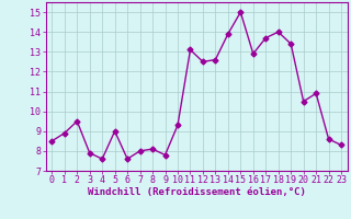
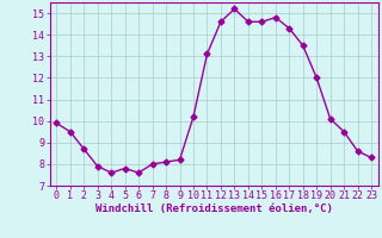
0: 8.5 -> 9.9
1: 8.9 -> 9.5
2: 9.5 -> 8.7
5: 9.0 -> 7.8
9: 7.8 -> 8.2
10: 9.3 -> 10.2
12: 12.5 -> 14.6
13: 12.6 -> 15.2
14: 13.9 -> 14.6
15: 15.0 -> 14.6
16: 12.9 -> 14.8
17: 13.7 -> 14.3
18: 14.0 -> 13.5
19: 13.4 -> 12.0
20: 10.5 -> 10.1
21: 10.9 -> 9.5
